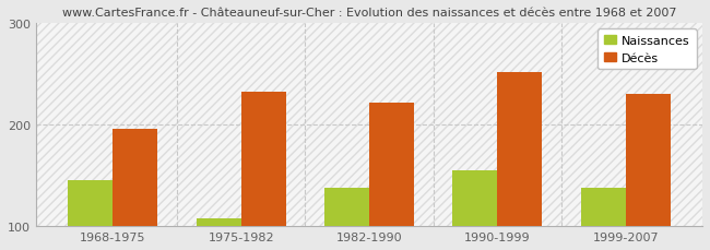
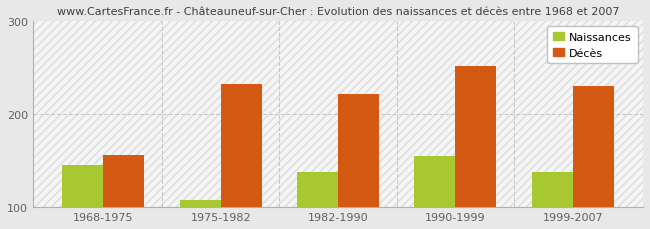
Décès/1968-1975: 196 -> 156
